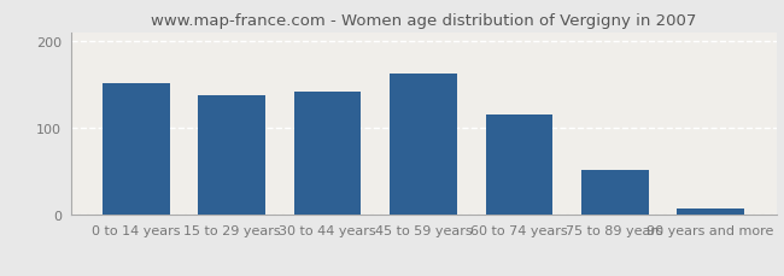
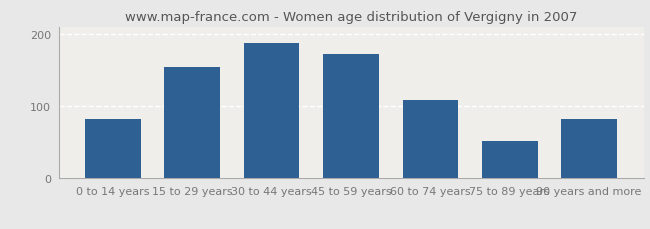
0 to 14 years: 152 -> 82
15 to 29 years: 138 -> 154
30 to 44 years: 142 -> 188
45 to 59 years: 163 -> 172
60 to 74 years: 115 -> 108
90 years and more: 8 -> 82
